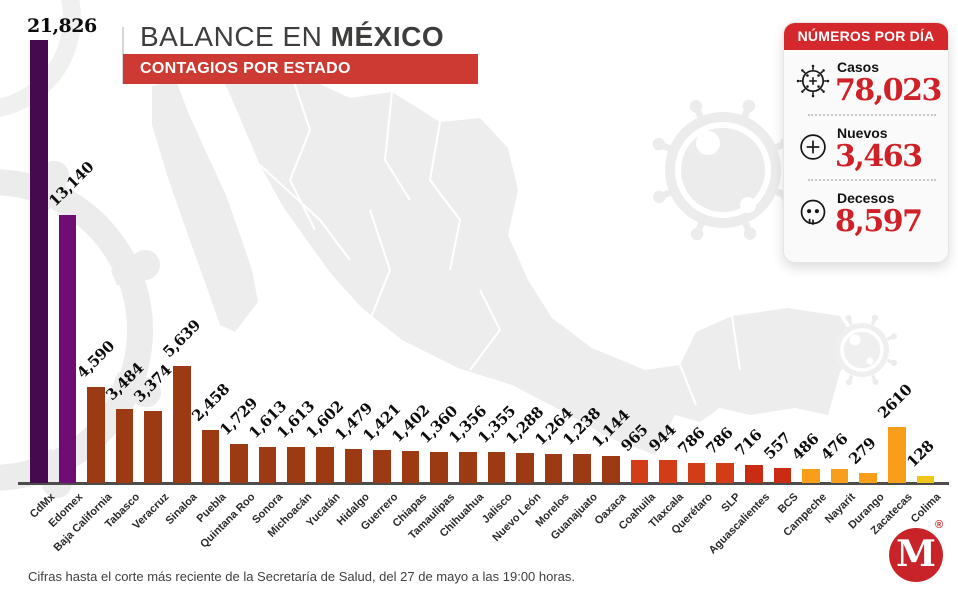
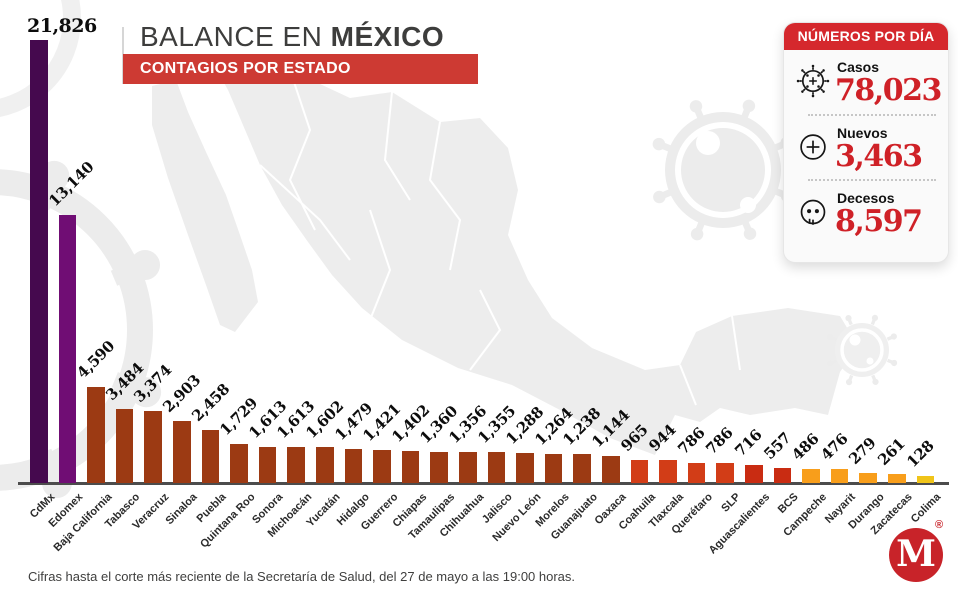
Sinaloa: 5,639 -> 2,903
Zacatecas: 2610 -> 261
